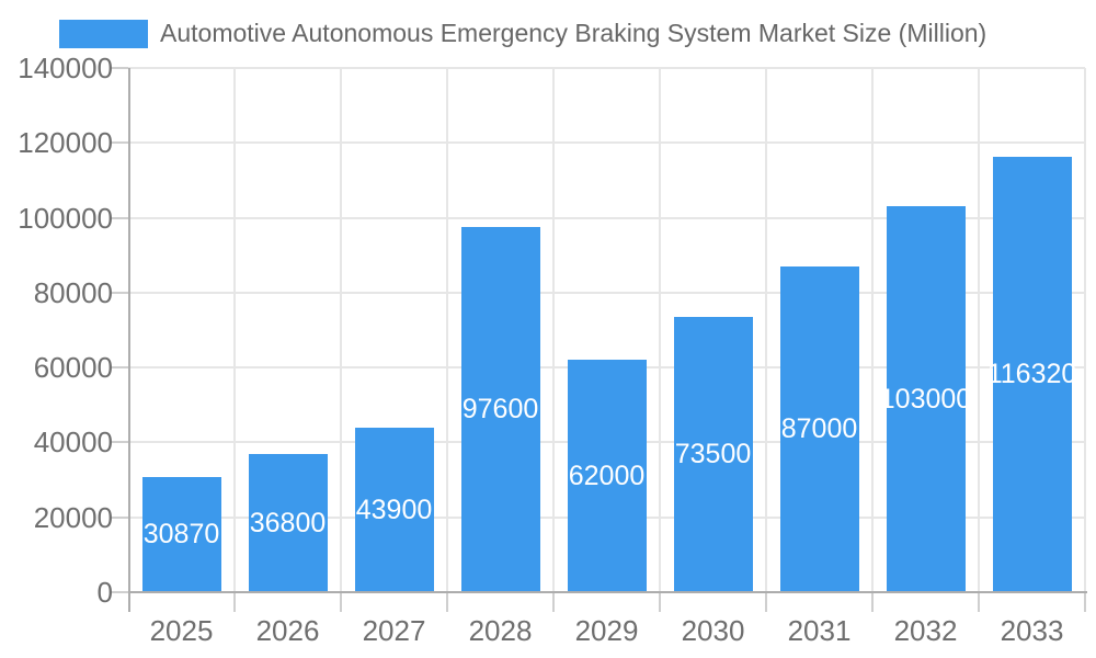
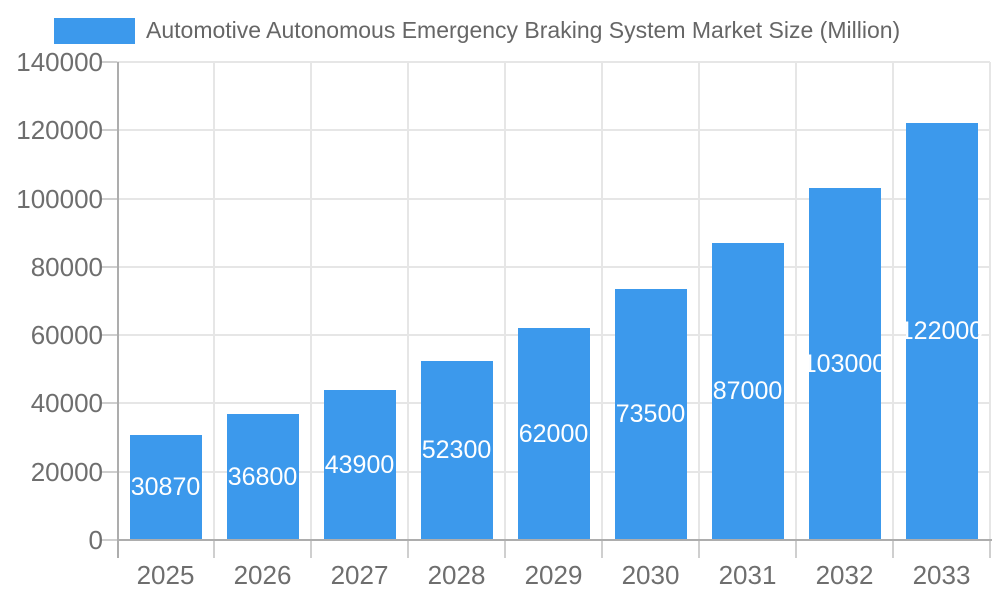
2028: 97600 -> 52300
2033: 116320 -> 122000
